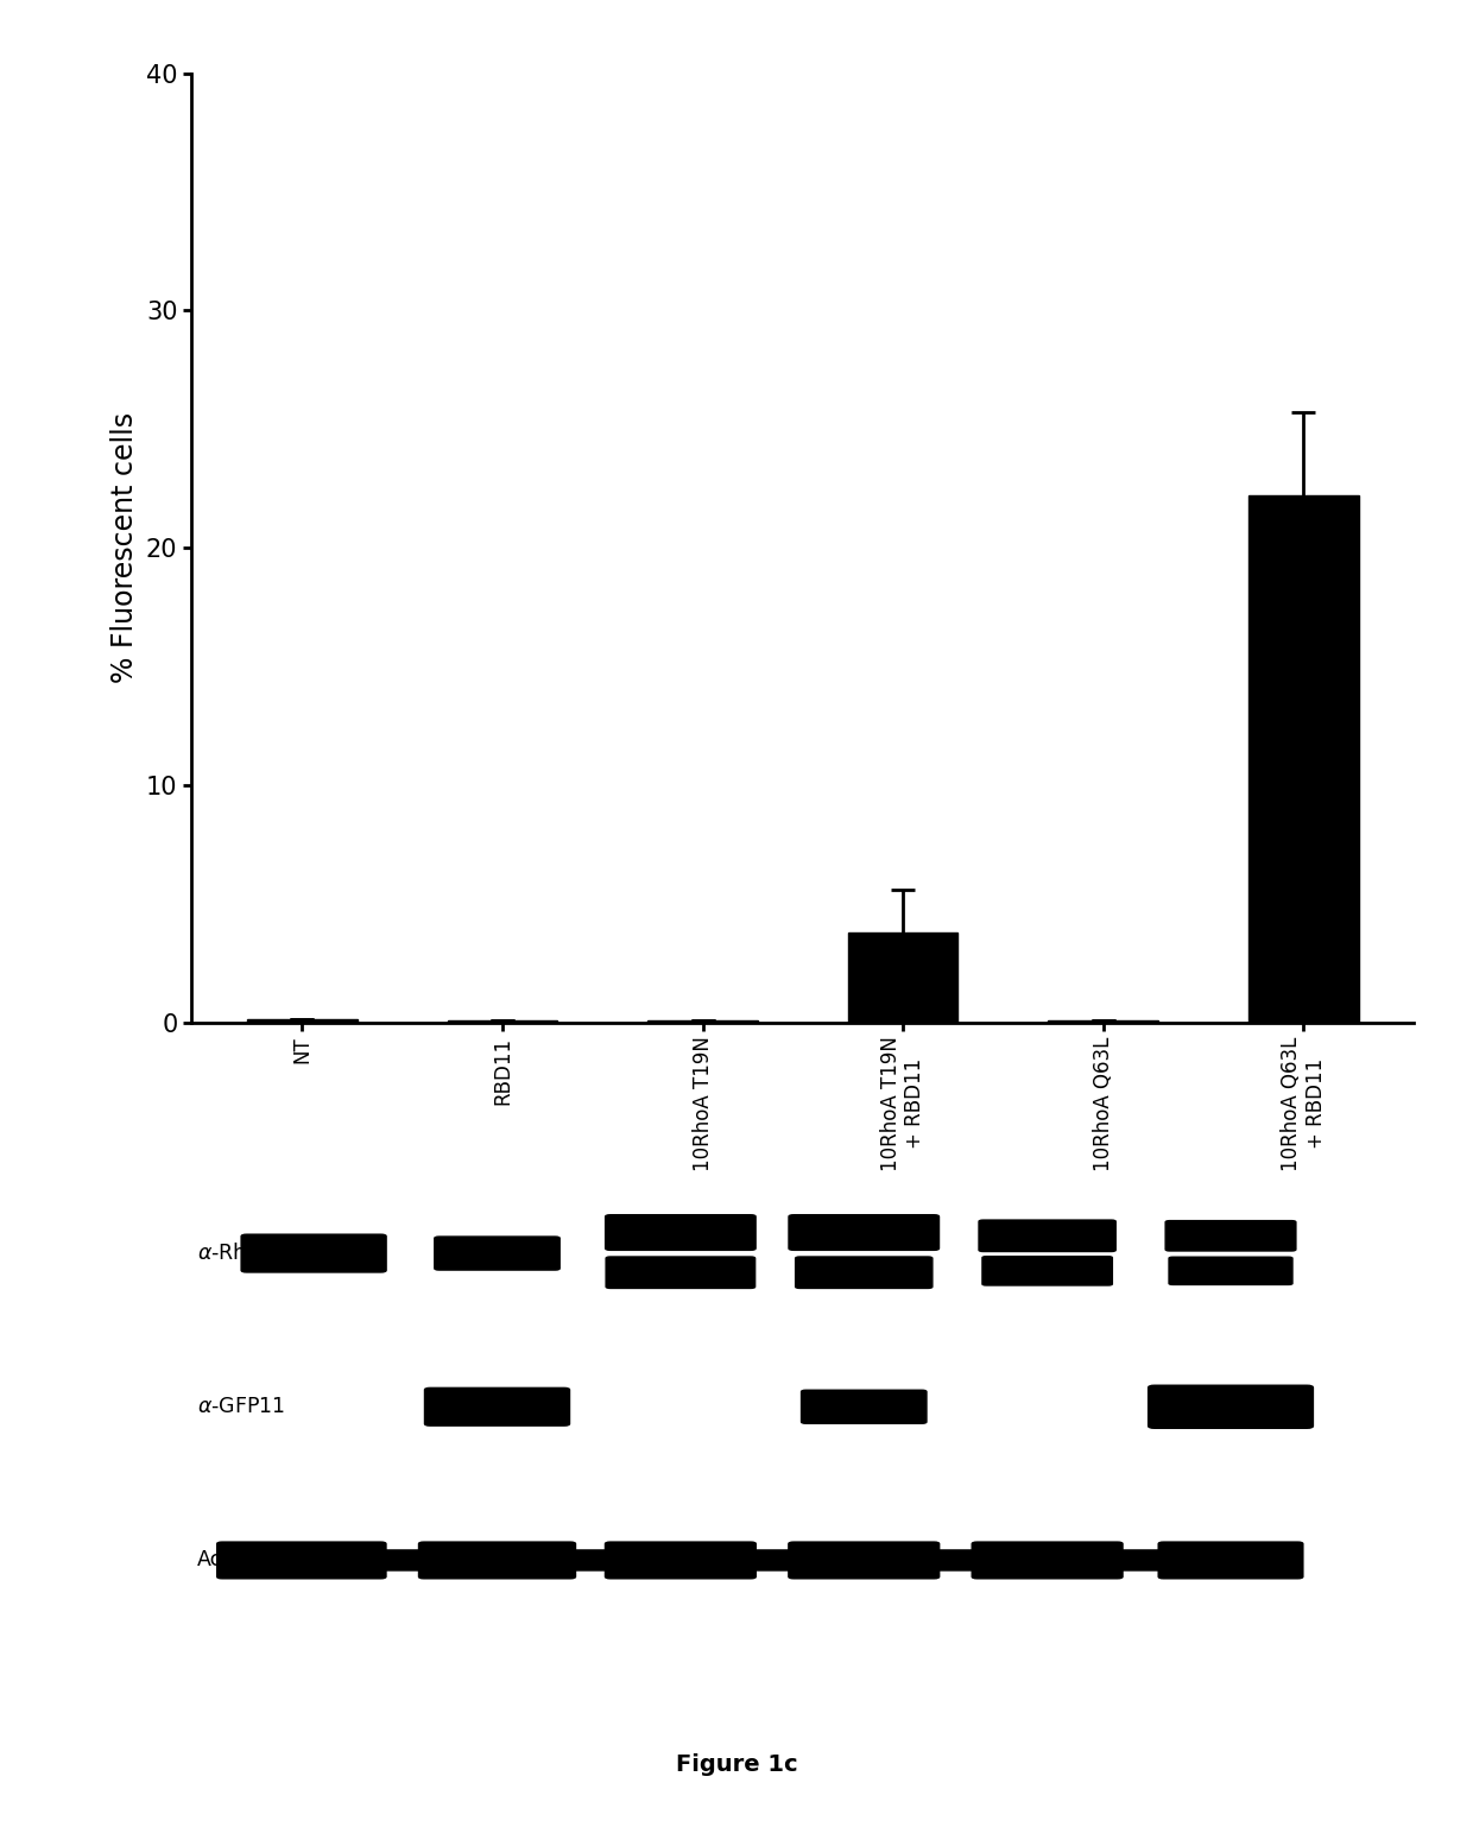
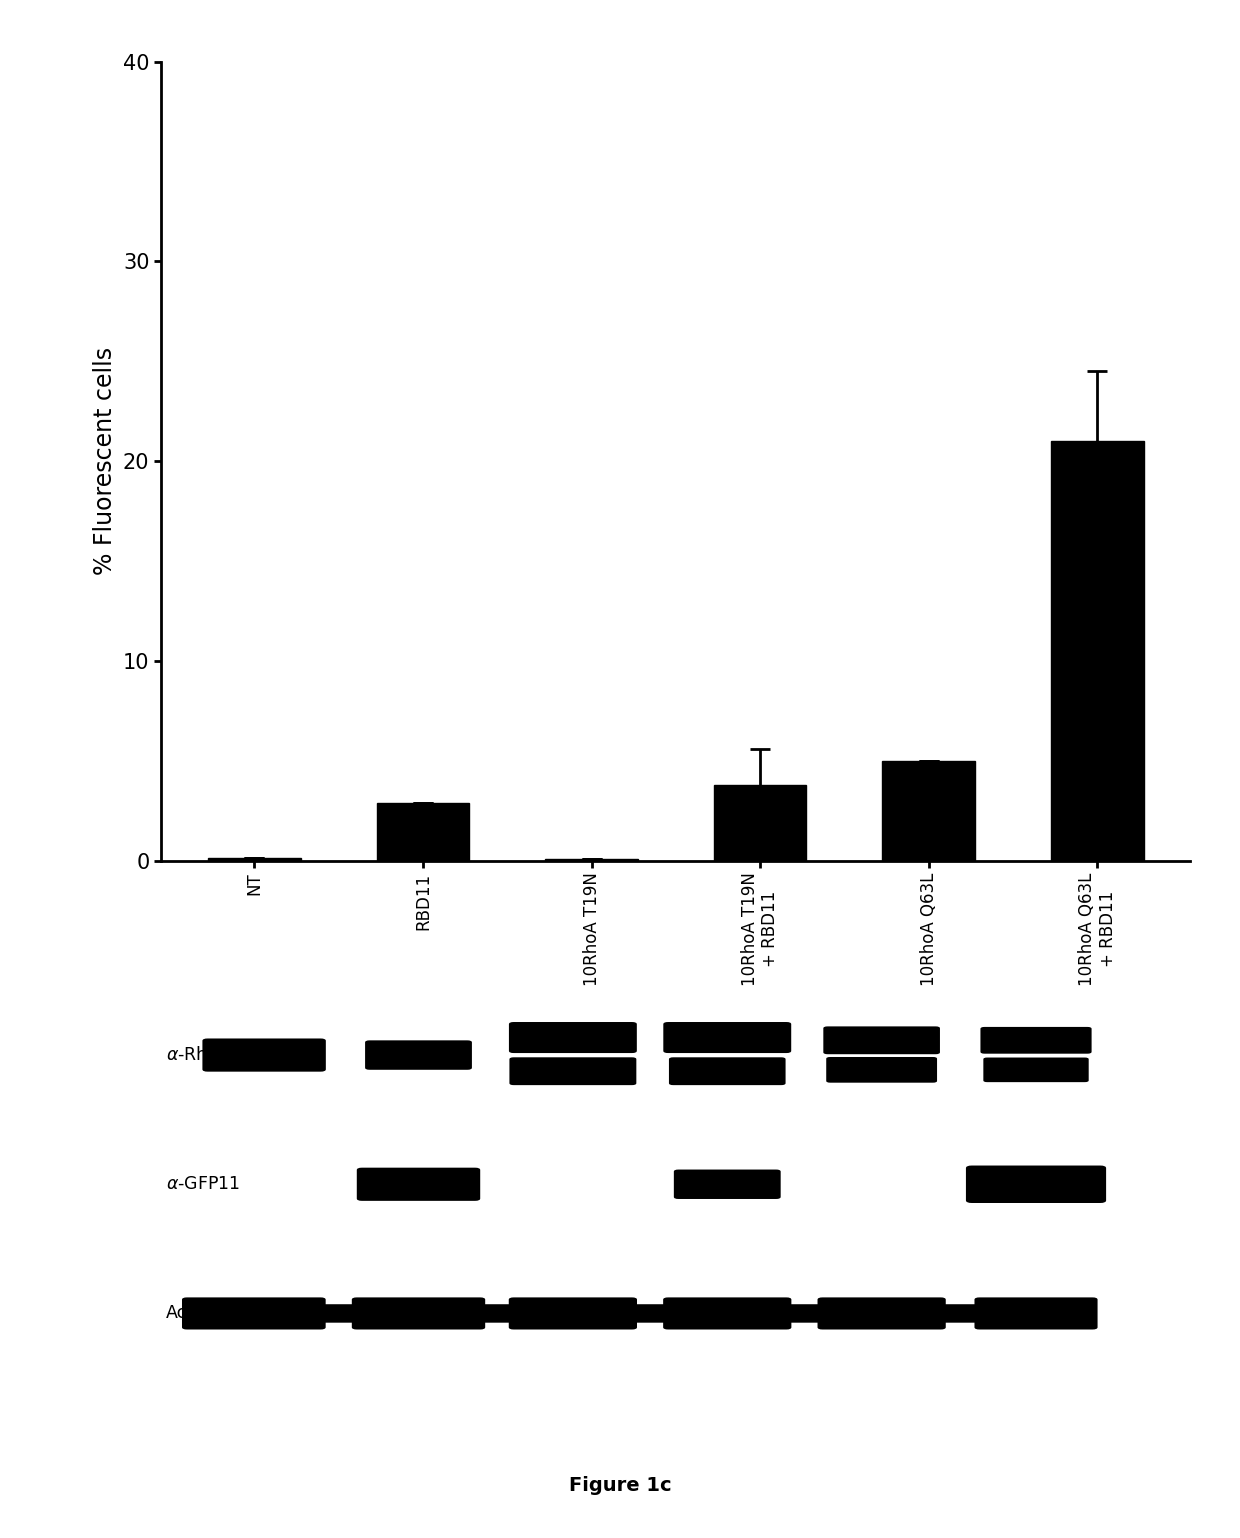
RBD11: 0.1 -> 2.9
10RhoA Q63L: 0.1 -> 5.0
10RhoA Q63L + RBD11: 22.2 -> 21.0
